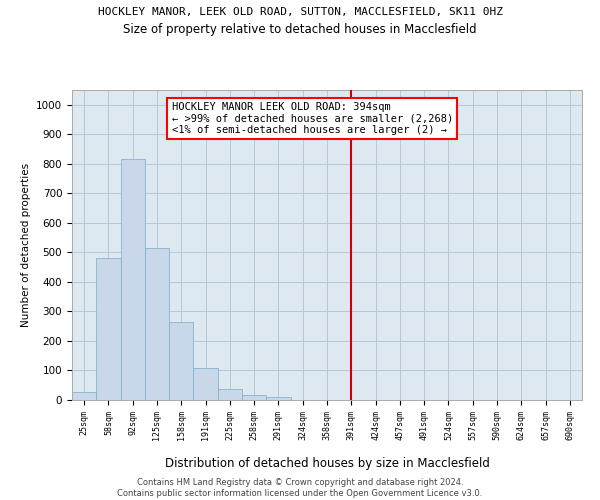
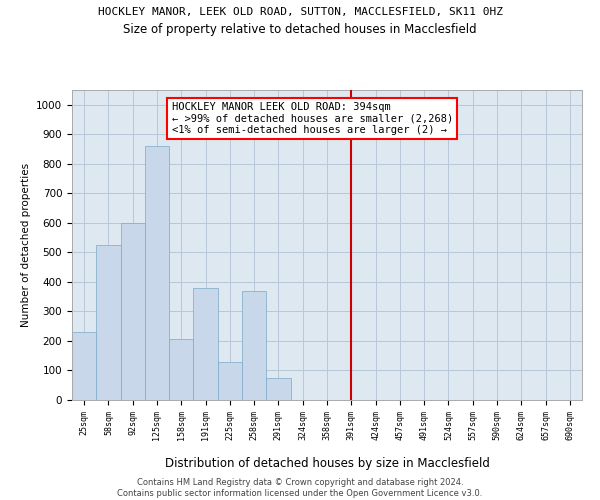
25sqm: 28 -> 230
58sqm: 480 -> 525
92sqm: 815 -> 600
125sqm: 515 -> 860
158sqm: 265 -> 205
191sqm: 110 -> 380
225sqm: 37 -> 130
258sqm: 17 -> 370
291sqm: 10 -> 75
